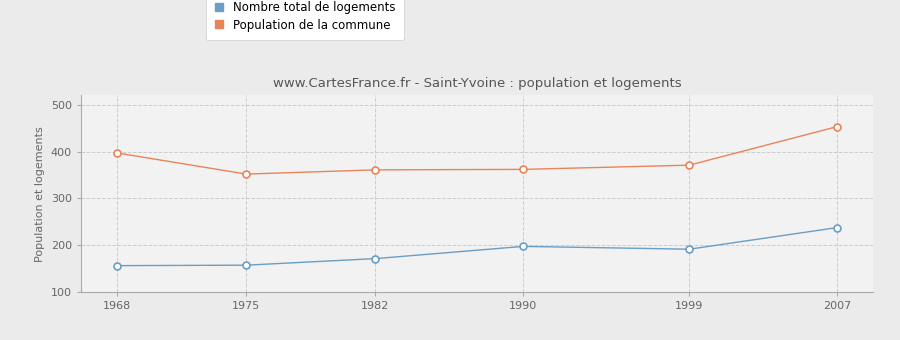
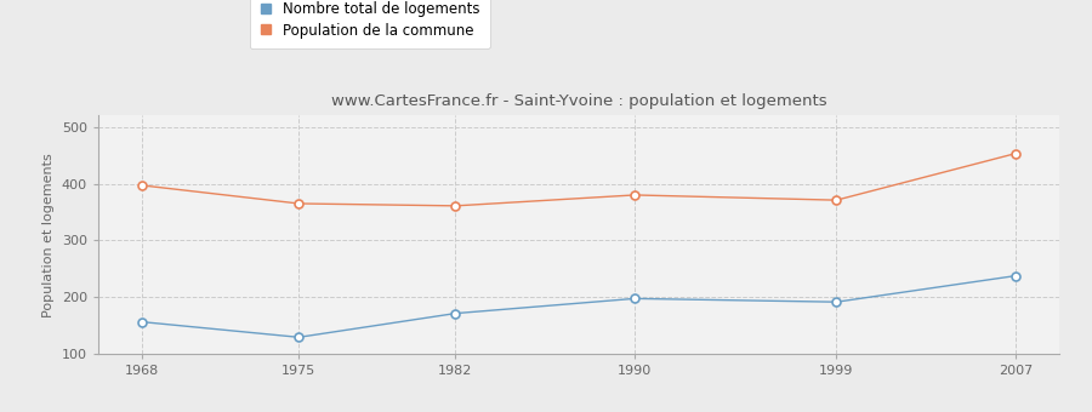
Nombre total de logements/1975: 158 -> 130
Population de la commune/1975: 352 -> 365
Population de la commune/1990: 362 -> 380
